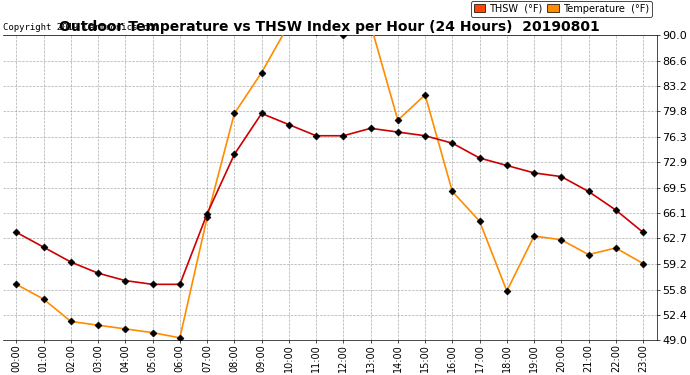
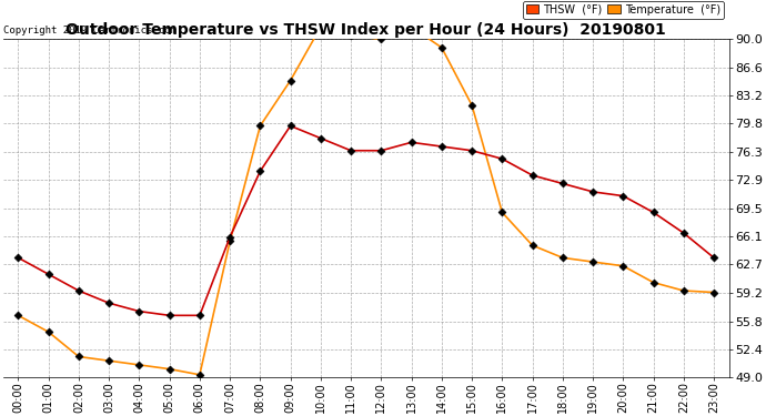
Temperature (°F)/14:00: 78.6 -> 89.0
Temperature (°F)/18:00: 55.6 -> 63.5
Temperature (°F)/22:00: 61.4 -> 59.5
